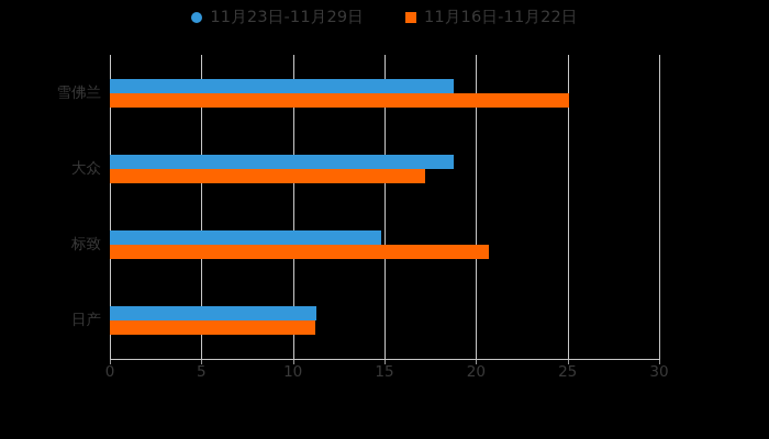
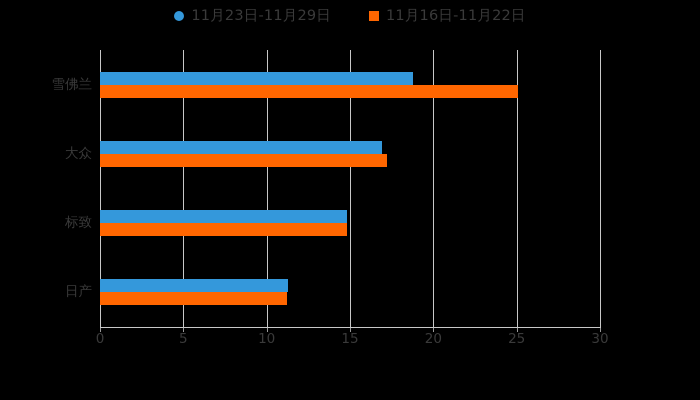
11月23日-11月29日/大众: 18.8 -> 16.9
11月16日-11月22日/标致: 20.7 -> 14.8
